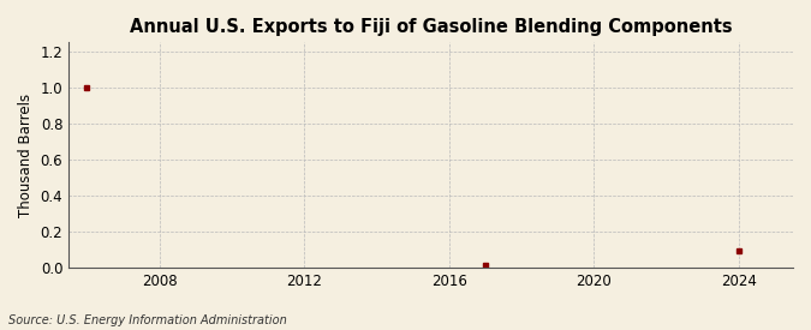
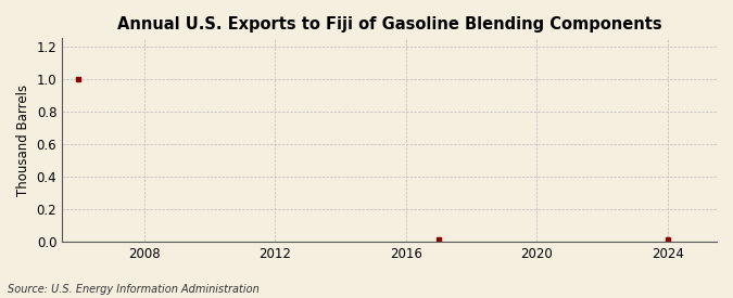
2024: 0.09 -> 0.01
